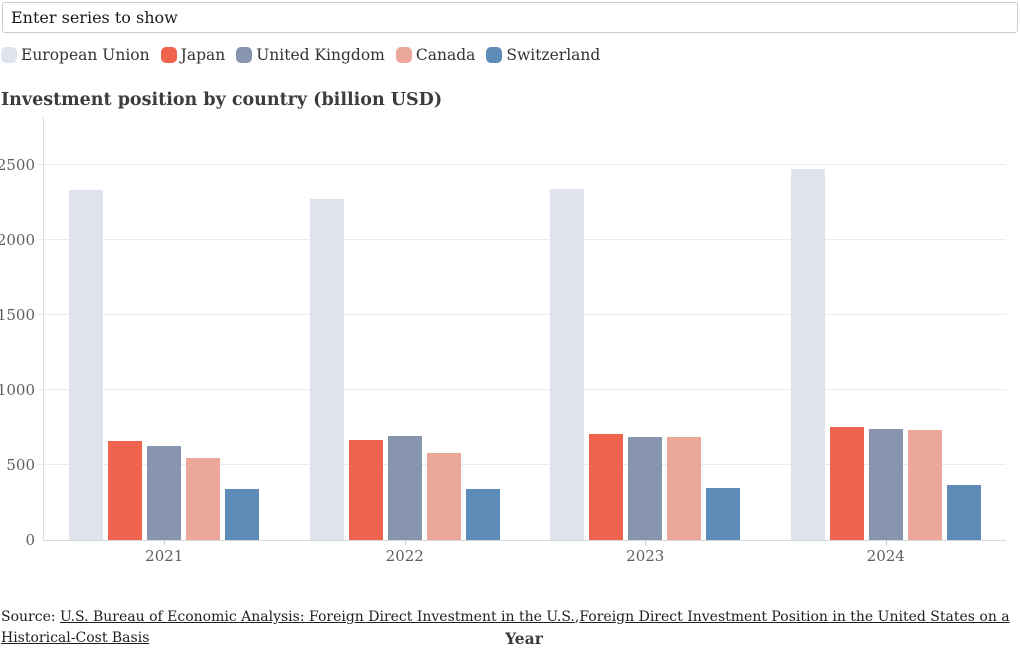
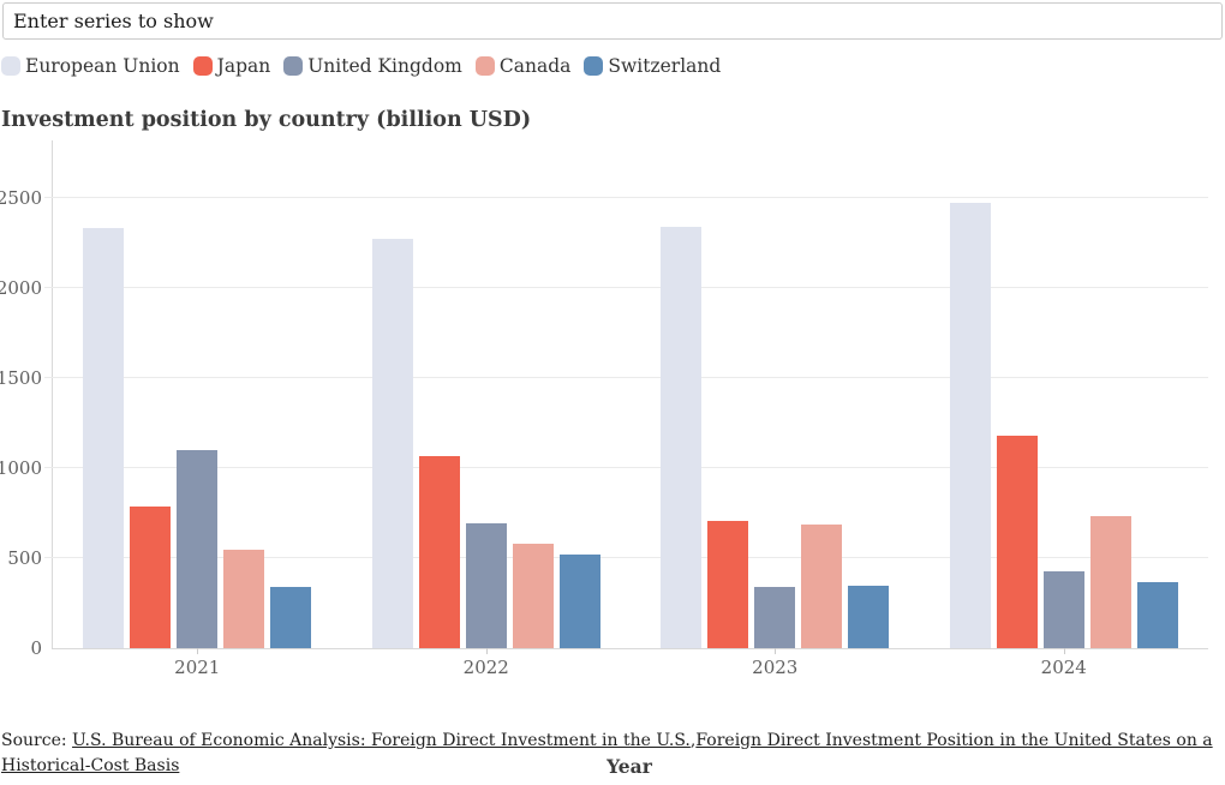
Japan/2021: 660 -> 790
United Kingdom/2021: 630 -> 1100
Japan/2022: 670 -> 1070
Switzerland/2022: 340 -> 520
United Kingdom/2023: 690 -> 340
Japan/2024: 750 -> 1180
United Kingdom/2024: 740 -> 430
